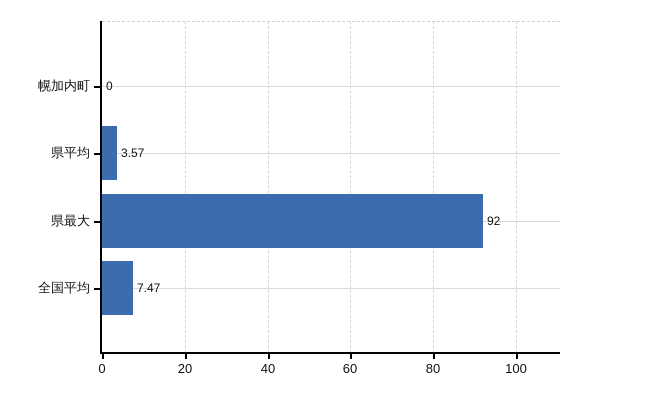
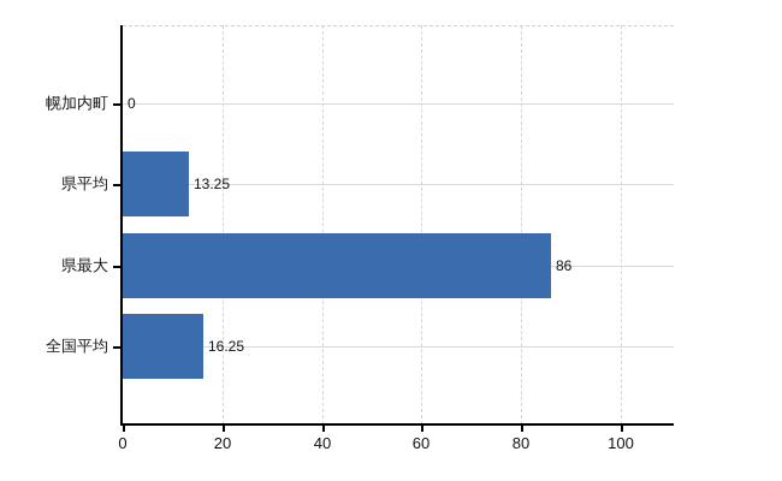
県平均: 3.57 -> 13.25
県最大: 92 -> 86
全国平均: 7.47 -> 16.25
